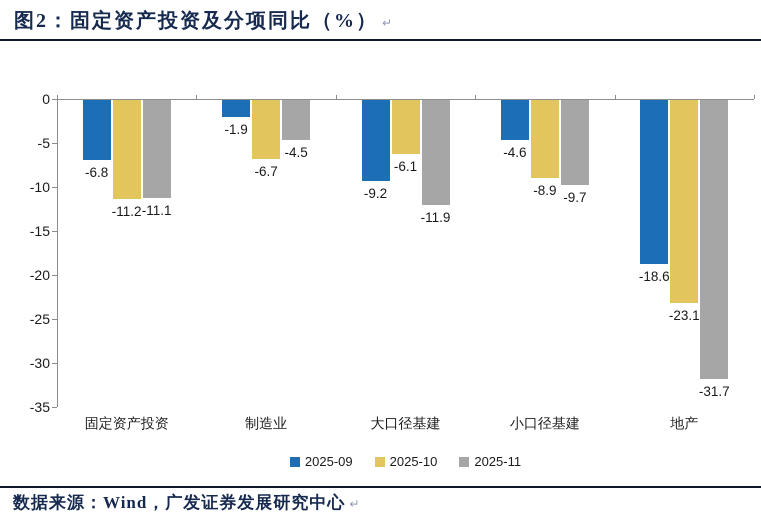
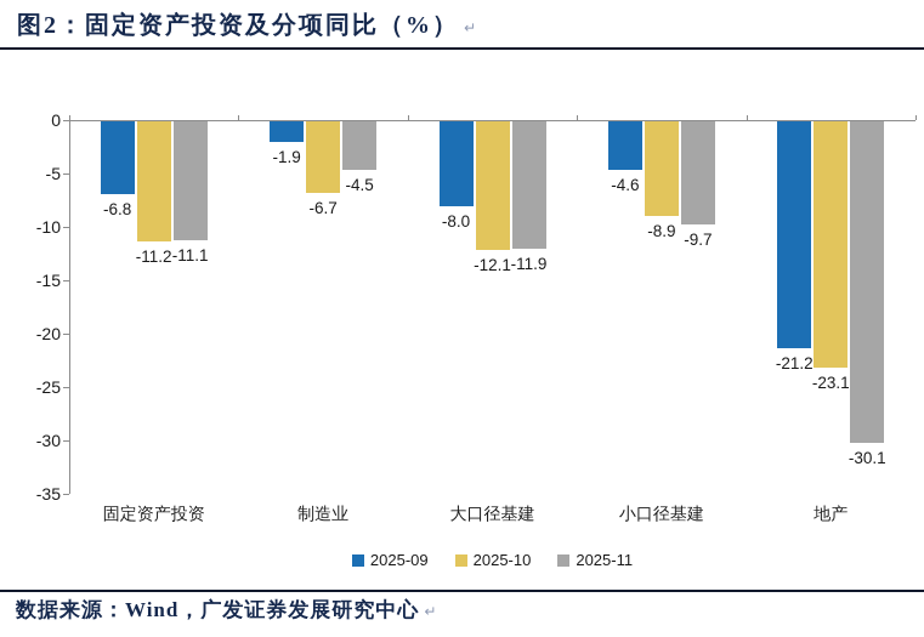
2025-09/大口径基建: -9.2 -> -8.0
2025-10/大口径基建: -6.1 -> -12.1
2025-09/地产: -18.6 -> -21.2
2025-11/地产: -31.7 -> -30.1
